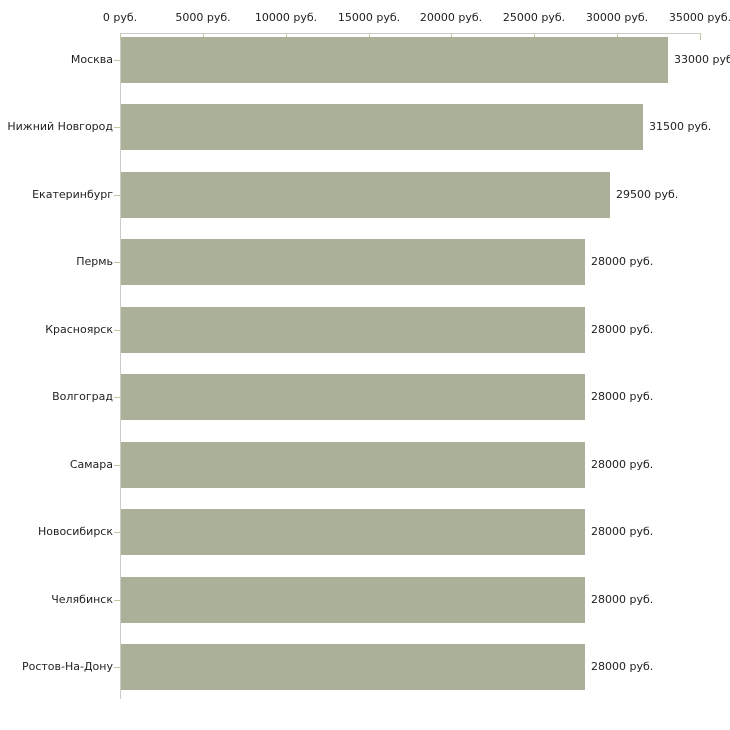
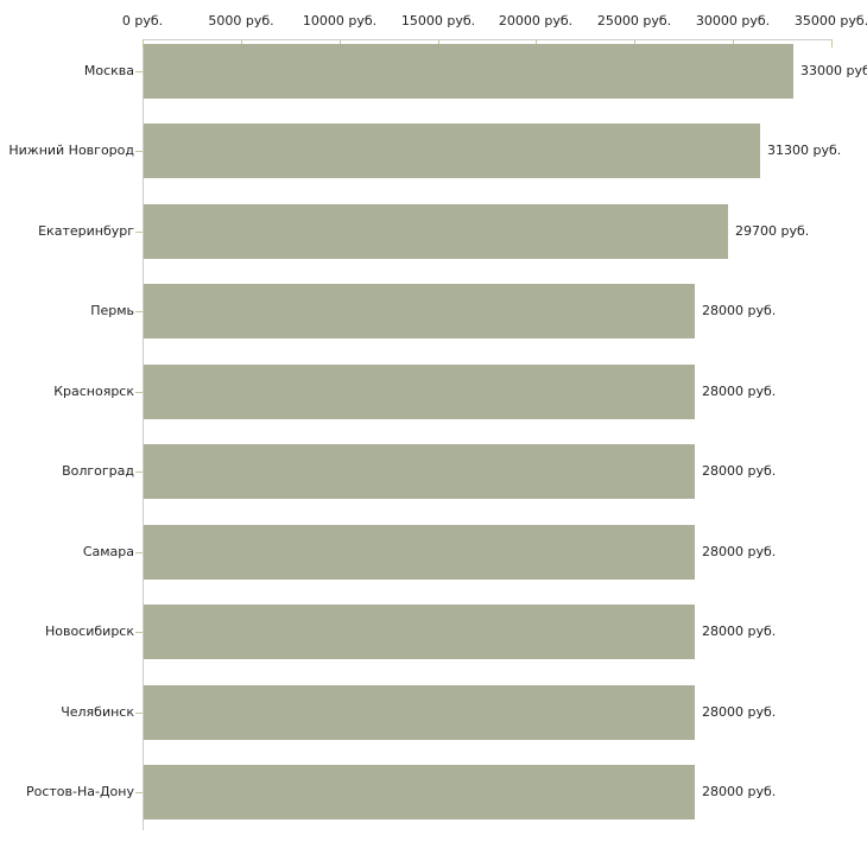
Нижний Новгород: 31500 -> 31300
Екатеринбург: 29500 -> 29700
